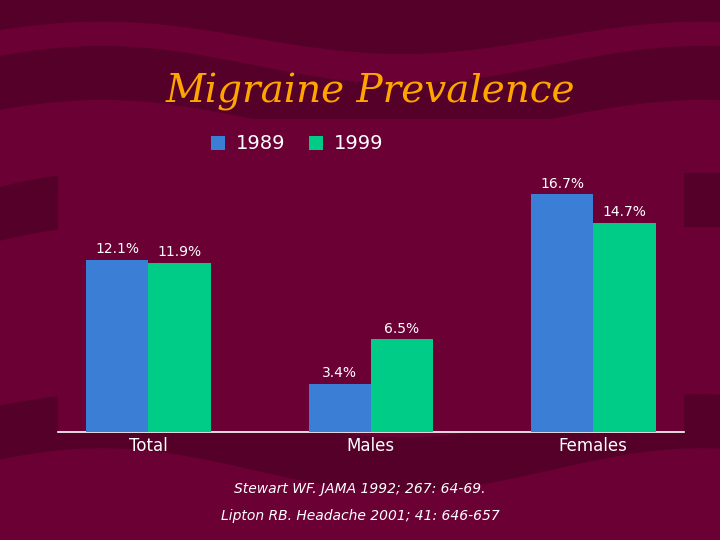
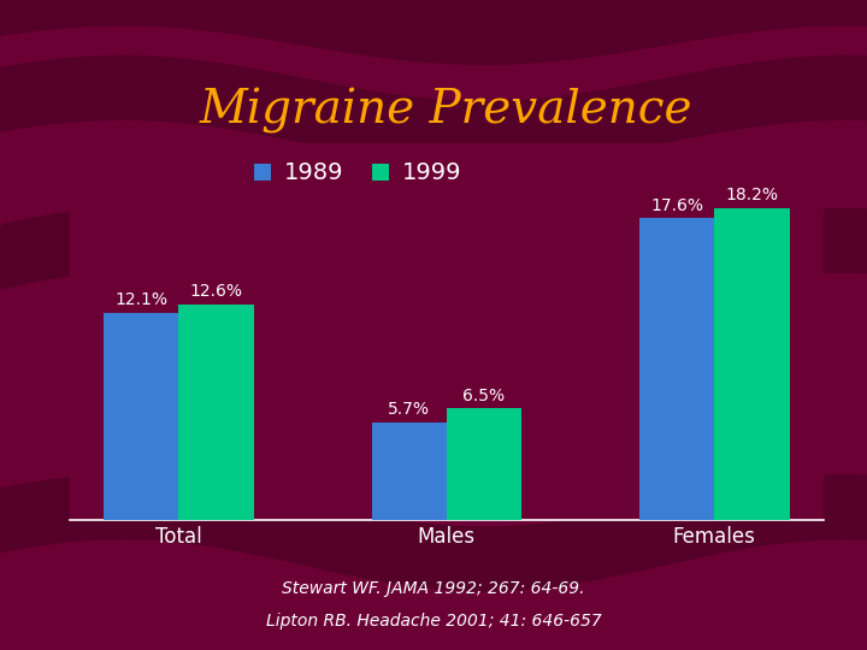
1999/Total: 11.9% -> 12.6%
1989/Males: 3.4% -> 5.7%
1989/Females: 16.7% -> 17.6%
1999/Females: 14.7% -> 18.2%
